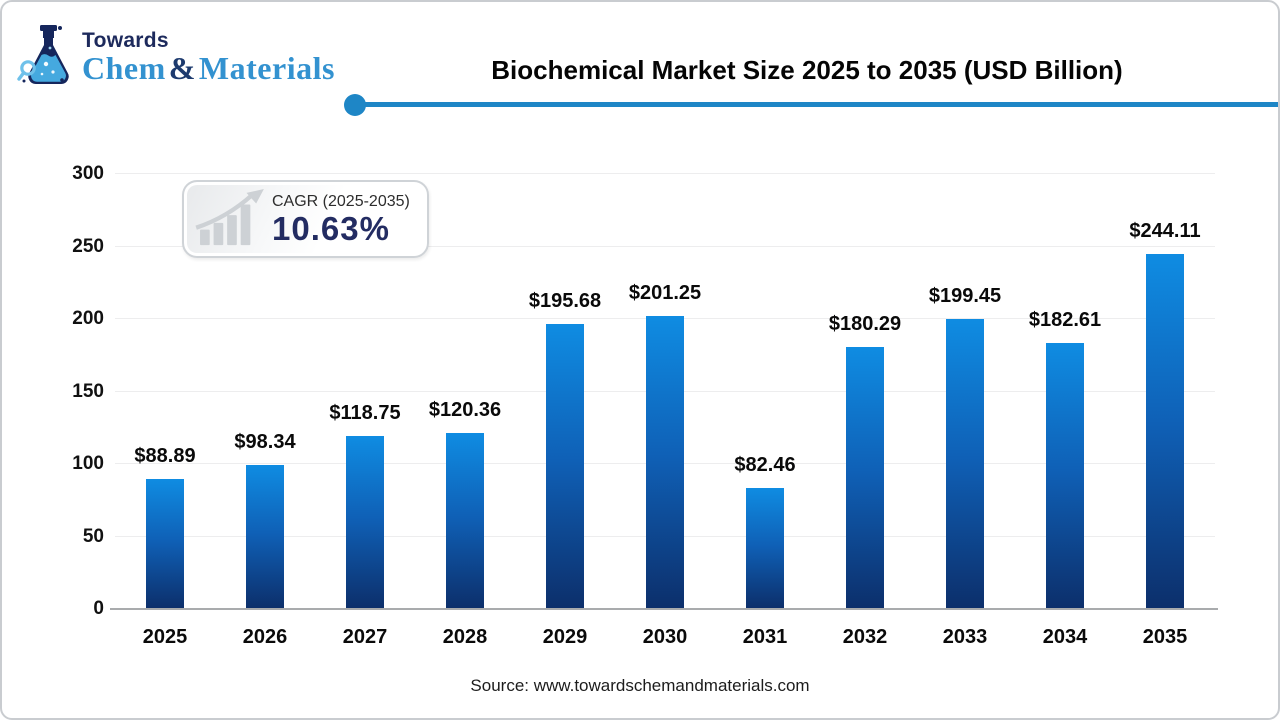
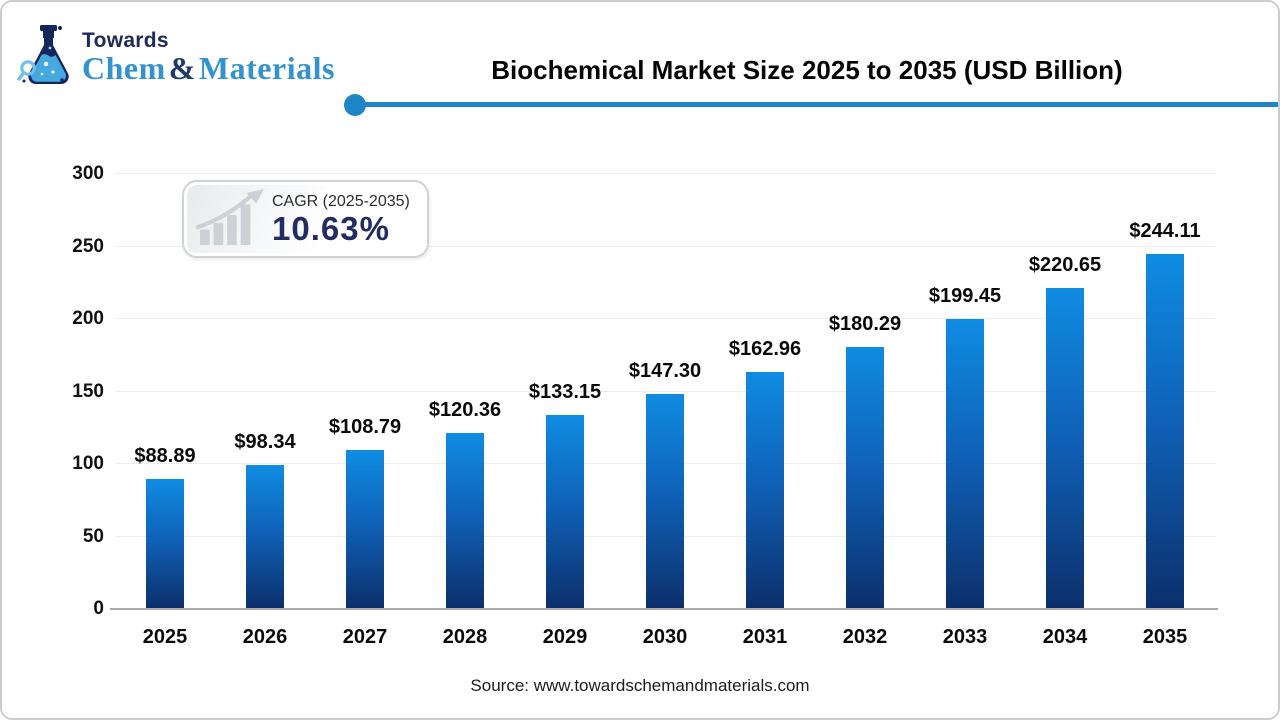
2027: $118.75 -> $108.79
2029: $195.68 -> $133.15
2030: $201.25 -> $147.30
2031: $82.46 -> $162.96
2034: $182.61 -> $220.65
